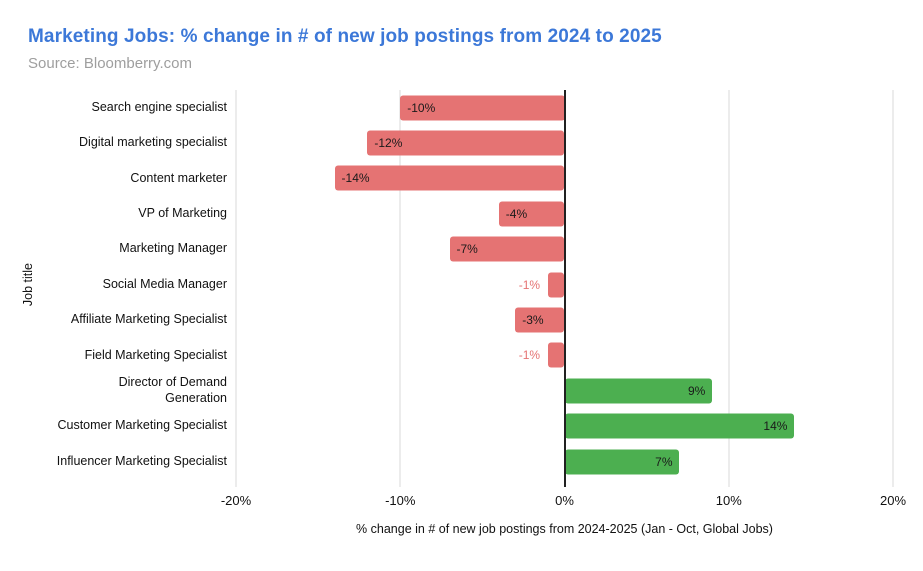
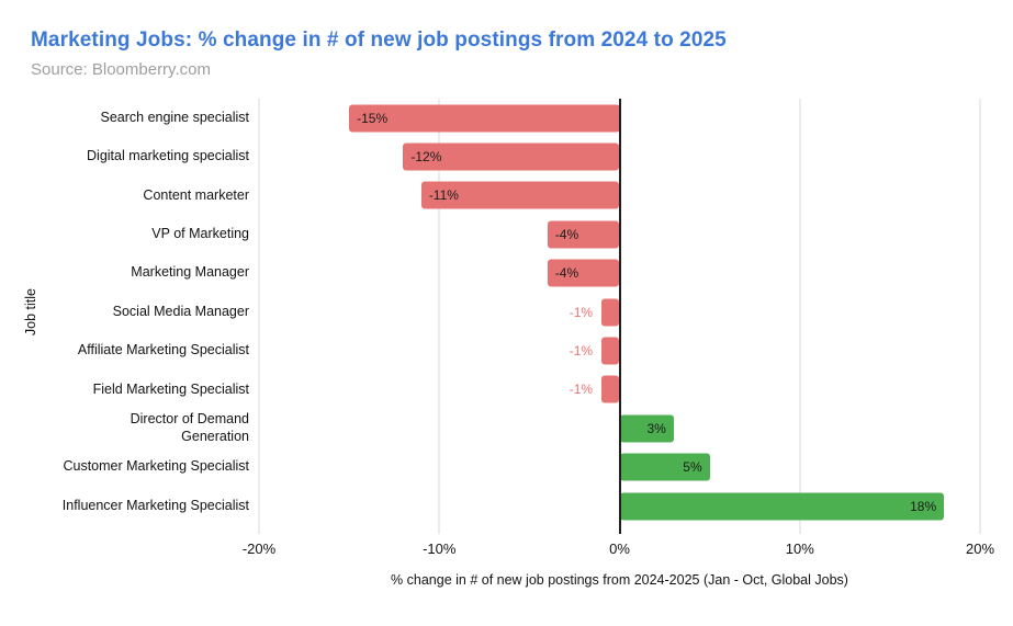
Search engine specialist: -10% -> -15%
Content marketer: -14% -> -11%
Marketing Manager: -7% -> -4%
Affiliate Marketing Specialist: -3% -> -1%
Director of Demand Generation: 9% -> 3%
Customer Marketing Specialist: 14% -> 5%
Influencer Marketing Specialist: 7% -> 18%
